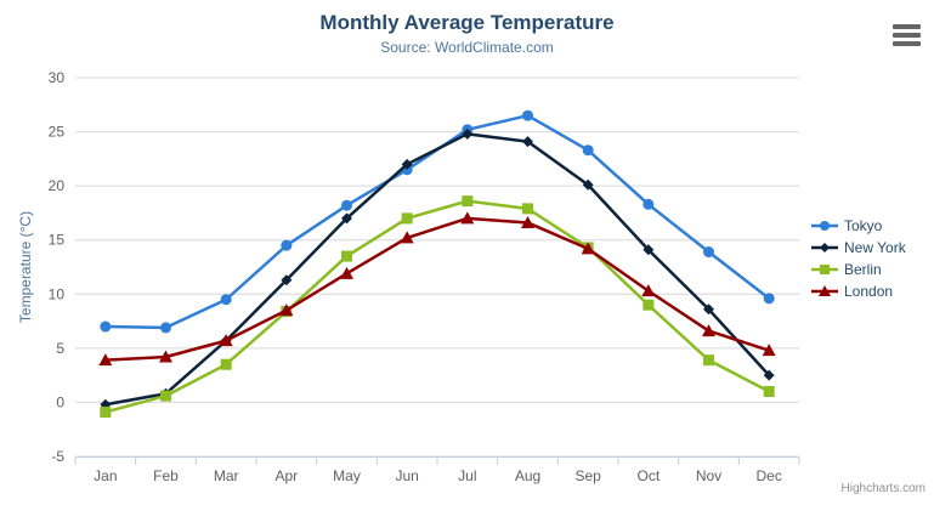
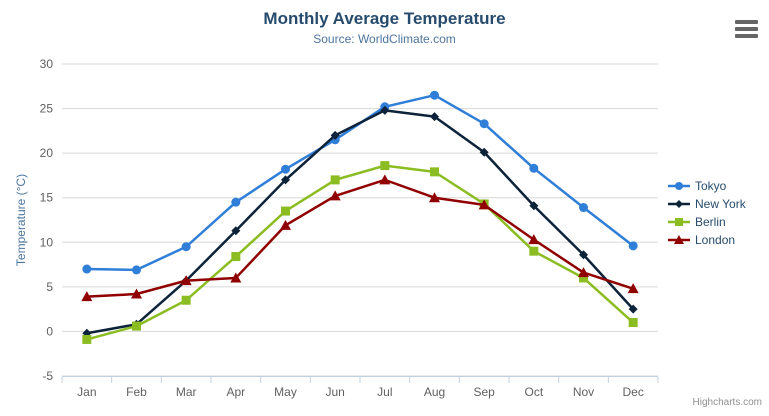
London/Apr: 8 -> 6
London/Aug: 17 -> 15
Berlin/Nov: 4 -> 6
